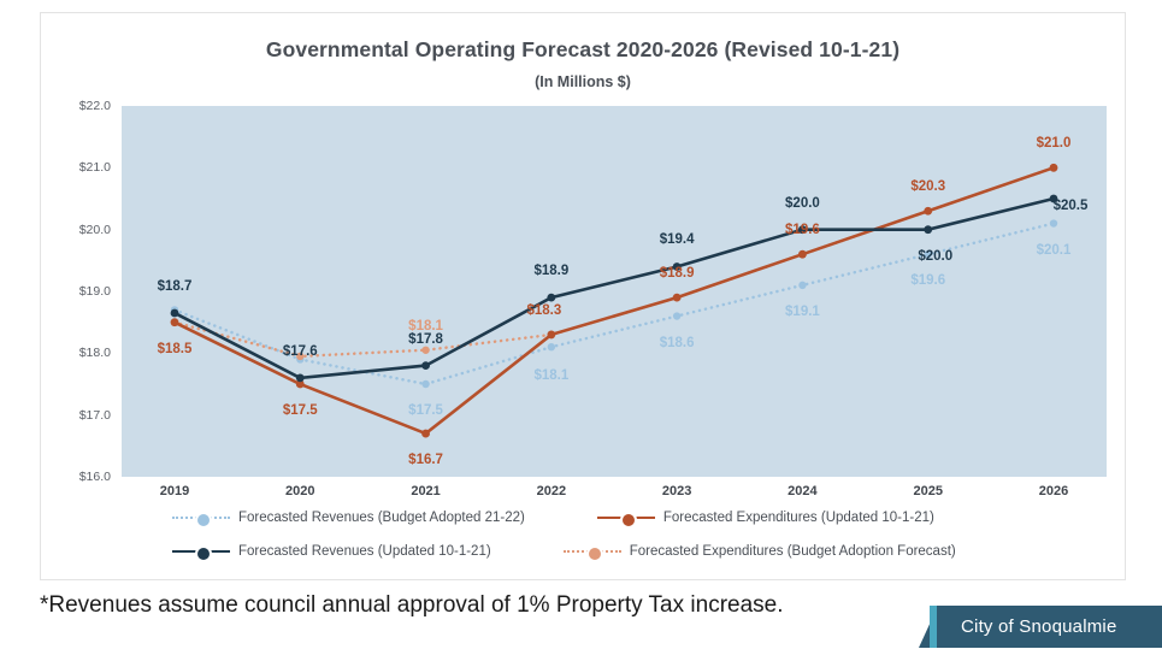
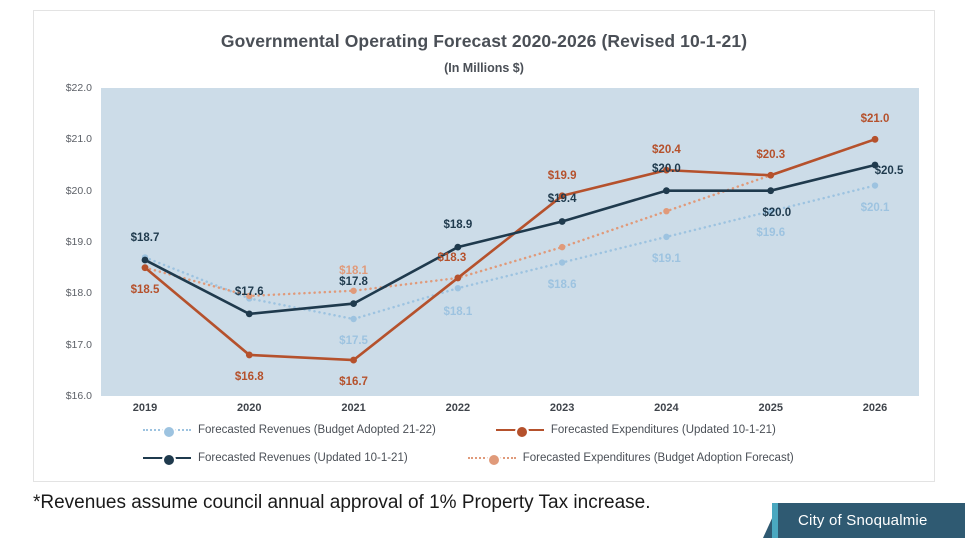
Forecasted Expenditures (Updated 10-1-21)/2020: $17.5 -> $16.8
Forecasted Expenditures (Updated 10-1-21)/2023: $18.9 -> $19.9
Forecasted Expenditures (Updated 10-1-21)/2024: $19.6 -> $20.4
